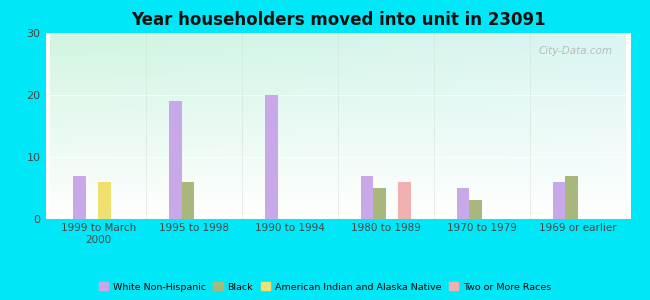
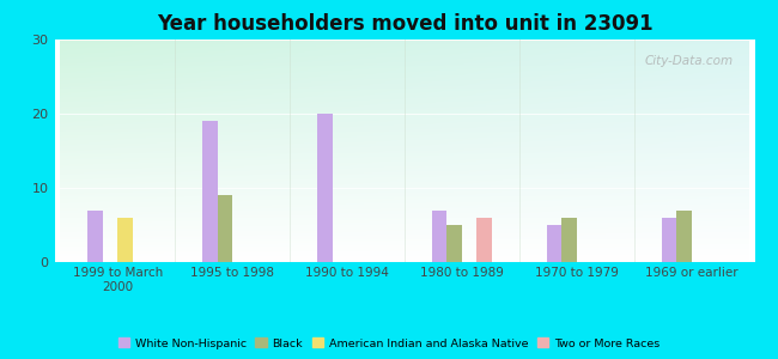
Black/1995 to 1998: 6 -> 9
Black/1970 to 1979: 3 -> 6
